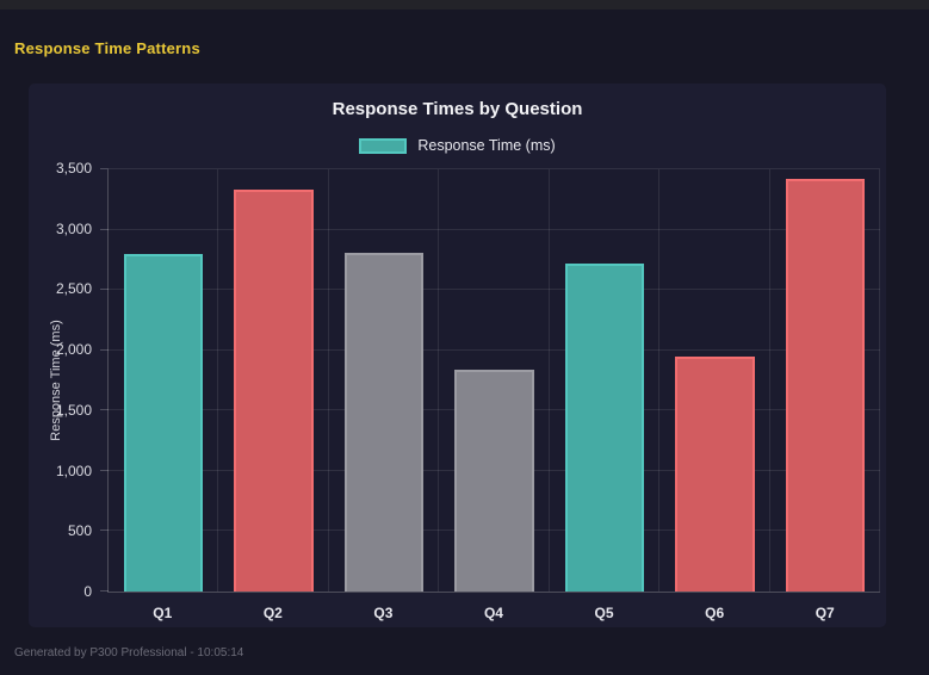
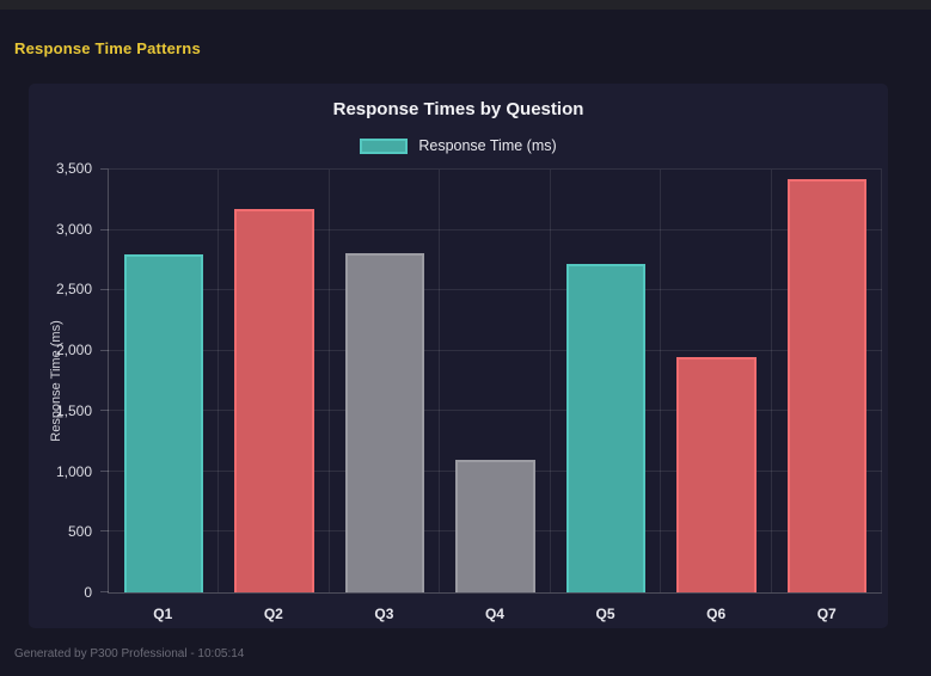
Q2: 3330 -> 3170
Q4: 1840 -> 1100
